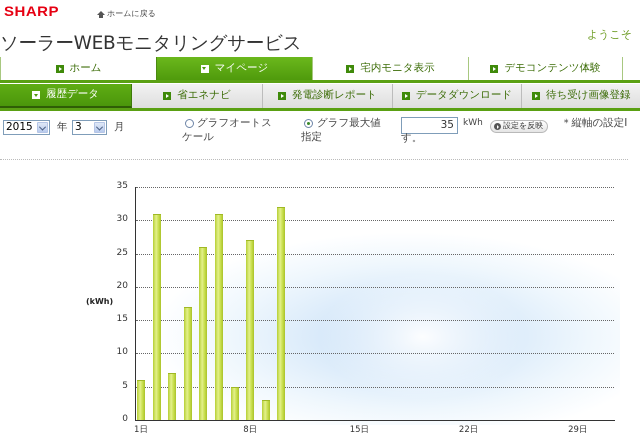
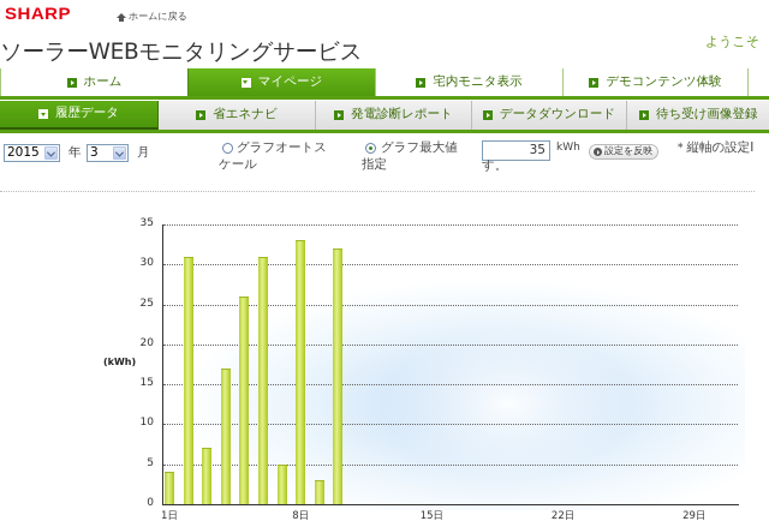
1日: 6 -> 4
8日: 27 -> 33
